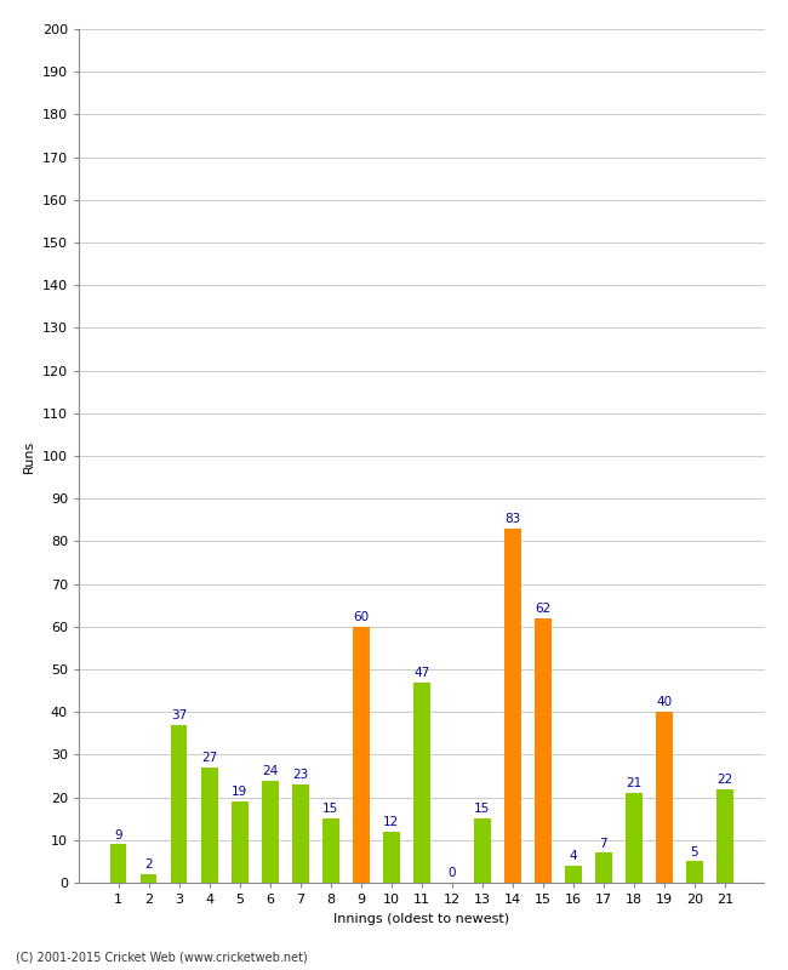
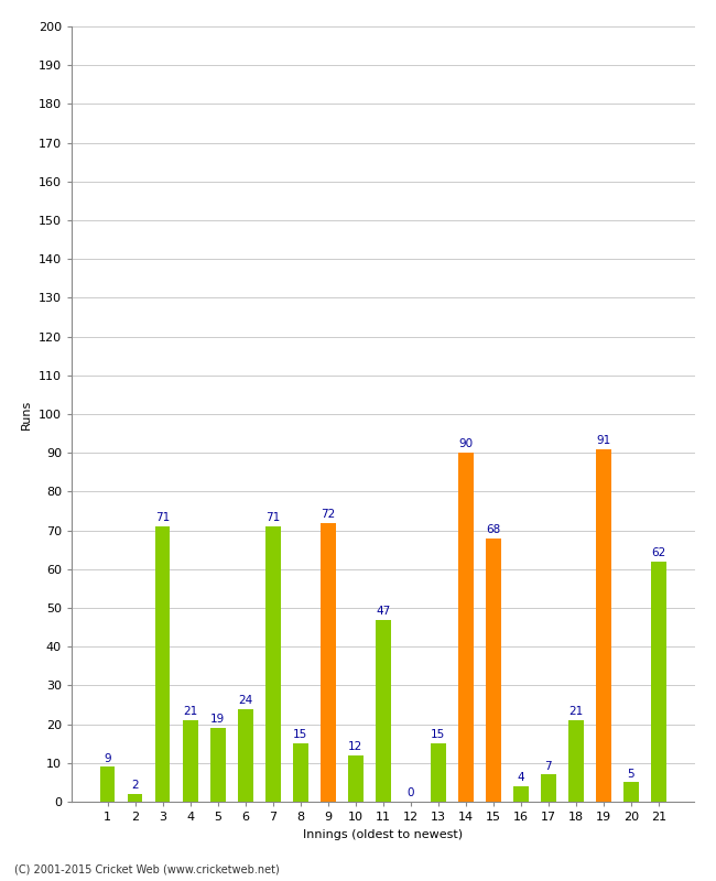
3: 37 -> 71
4: 27 -> 21
7: 23 -> 71
9: 60 -> 72
14: 83 -> 90
15: 62 -> 68
19: 40 -> 91
21: 22 -> 62
